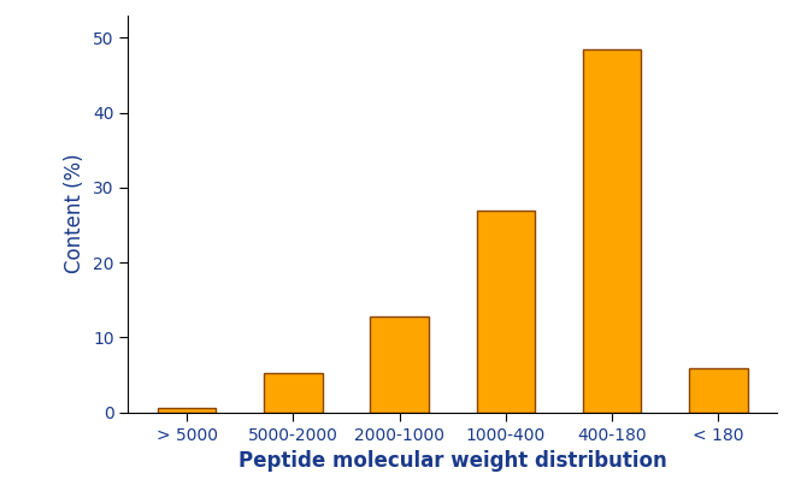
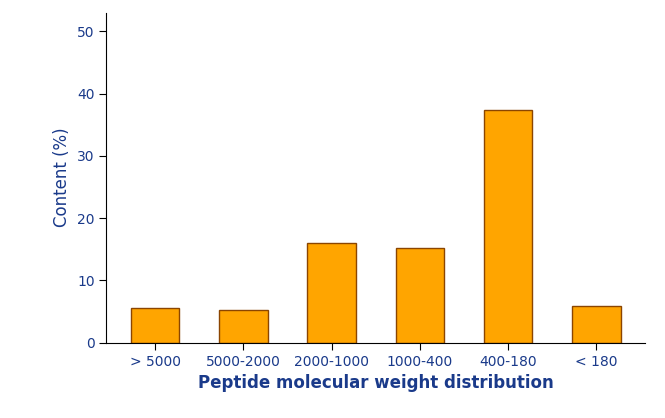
> 5000: 0.6 -> 5.6
2000-1000: 12.8 -> 16.0
1000-400: 27.0 -> 15.2
400-180: 48.5 -> 37.4
